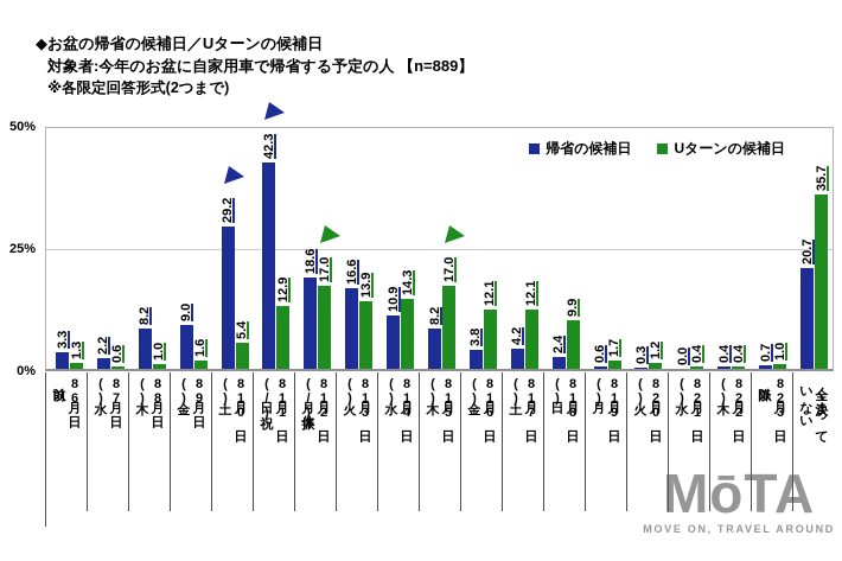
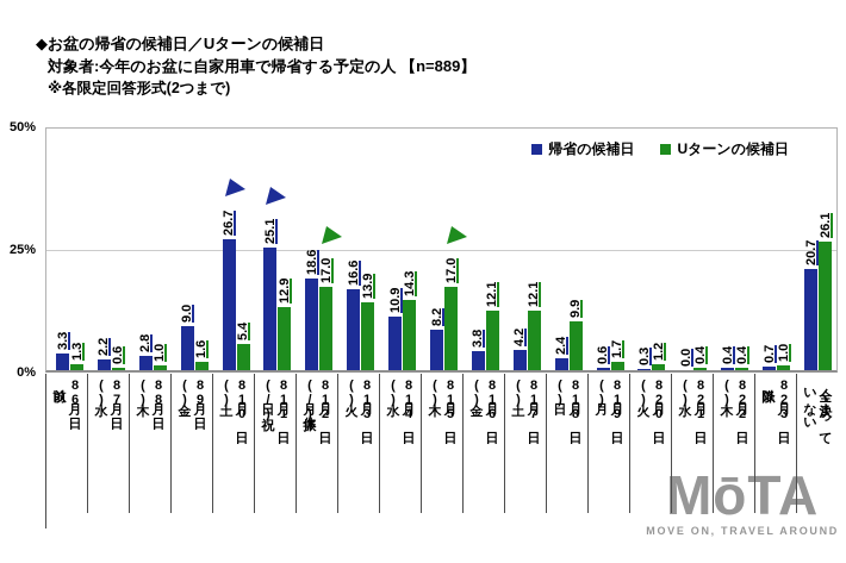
帰省の候補日/8月8日(木): 8.2 -> 2.8
帰省の候補日/8月10日(土): 29.2 -> 26.7
帰省の候補日/8月11日(日/祝): 42.3 -> 25.1
Uターンの候補日/全く決まっていない: 35.7 -> 26.1
